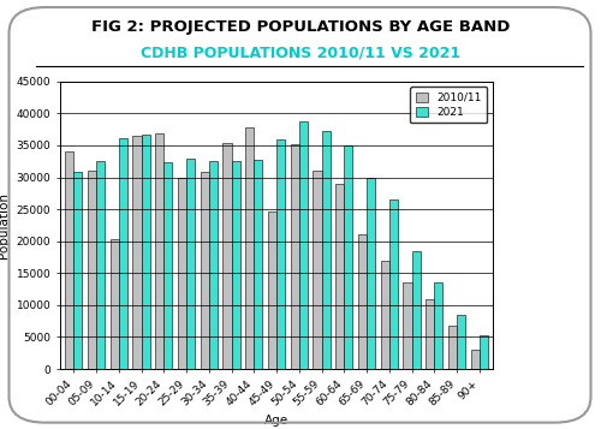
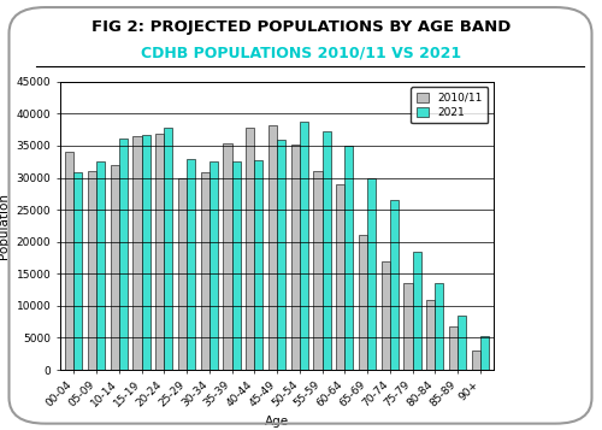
2010/11/10-14: 20400 -> 32000
2021/20-24: 32400 -> 37800
2010/11/45-49: 24600 -> 38200
